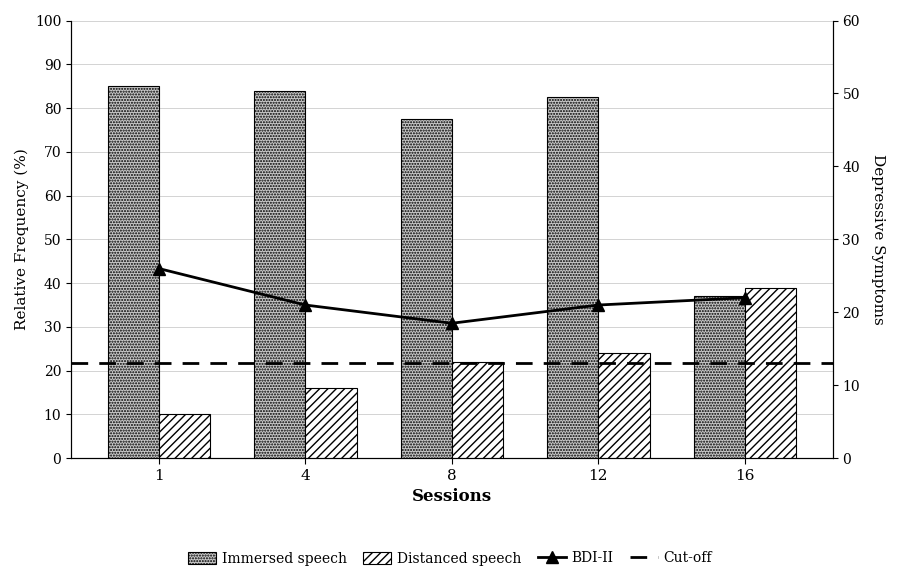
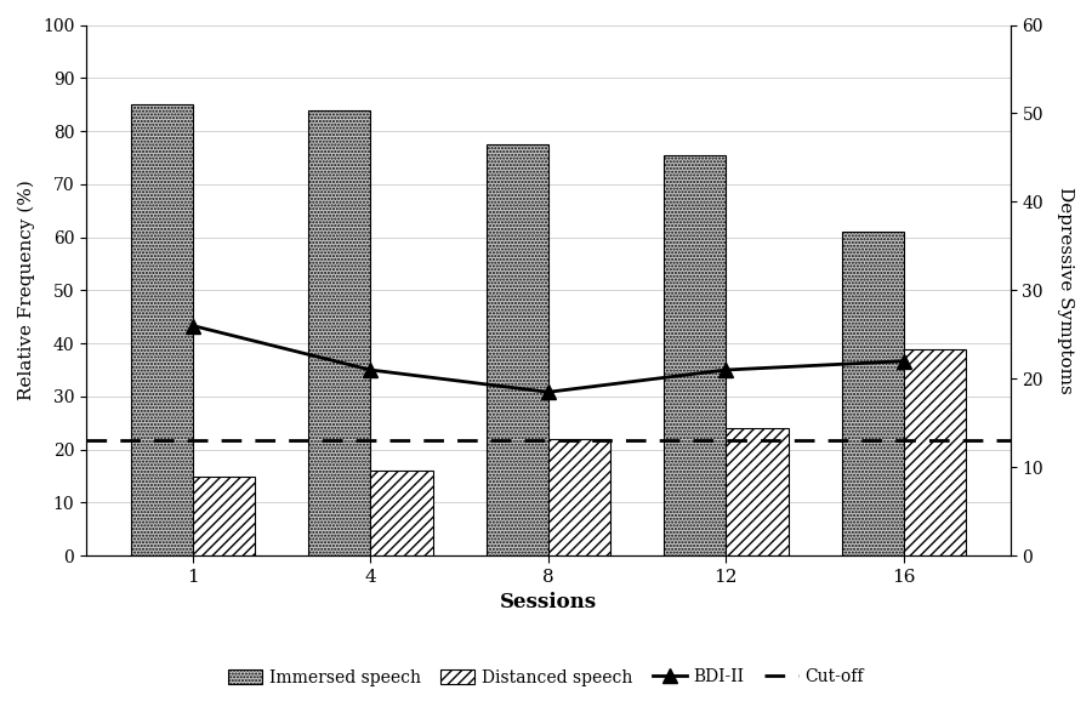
Distanced speech/1: 10 -> 15
Immersed speech/12: 82.5 -> 75.5
Immersed speech/16: 37.0 -> 61.0
